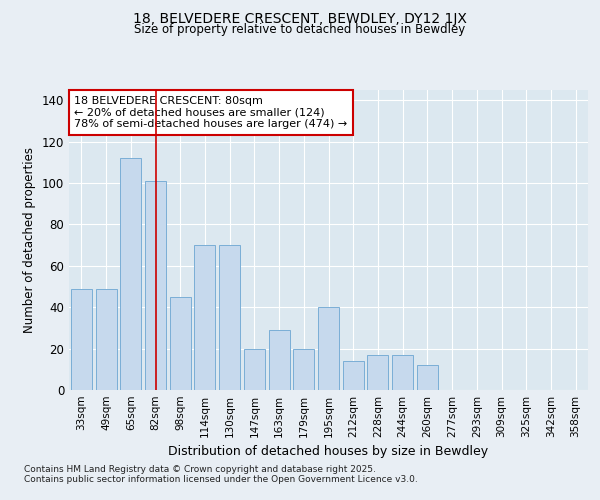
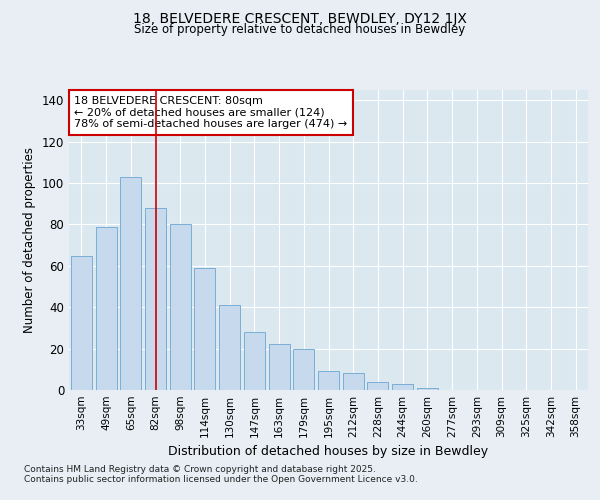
33sqm: 49 -> 65
49sqm: 49 -> 79
65sqm: 112 -> 103
82sqm: 101 -> 88
98sqm: 45 -> 80
114sqm: 70 -> 59
130sqm: 70 -> 41
147sqm: 20 -> 28
163sqm: 29 -> 22
195sqm: 40 -> 9
212sqm: 14 -> 8
228sqm: 17 -> 4
244sqm: 17 -> 3
260sqm: 12 -> 1
